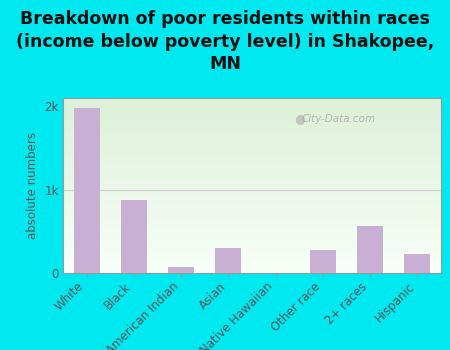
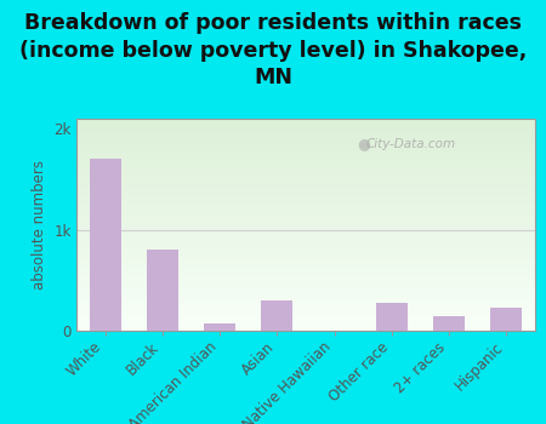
White: 1.98k -> 1.70k
Black: 0.88k -> 0.80k
2+ races: 0.56k -> 0.15k
